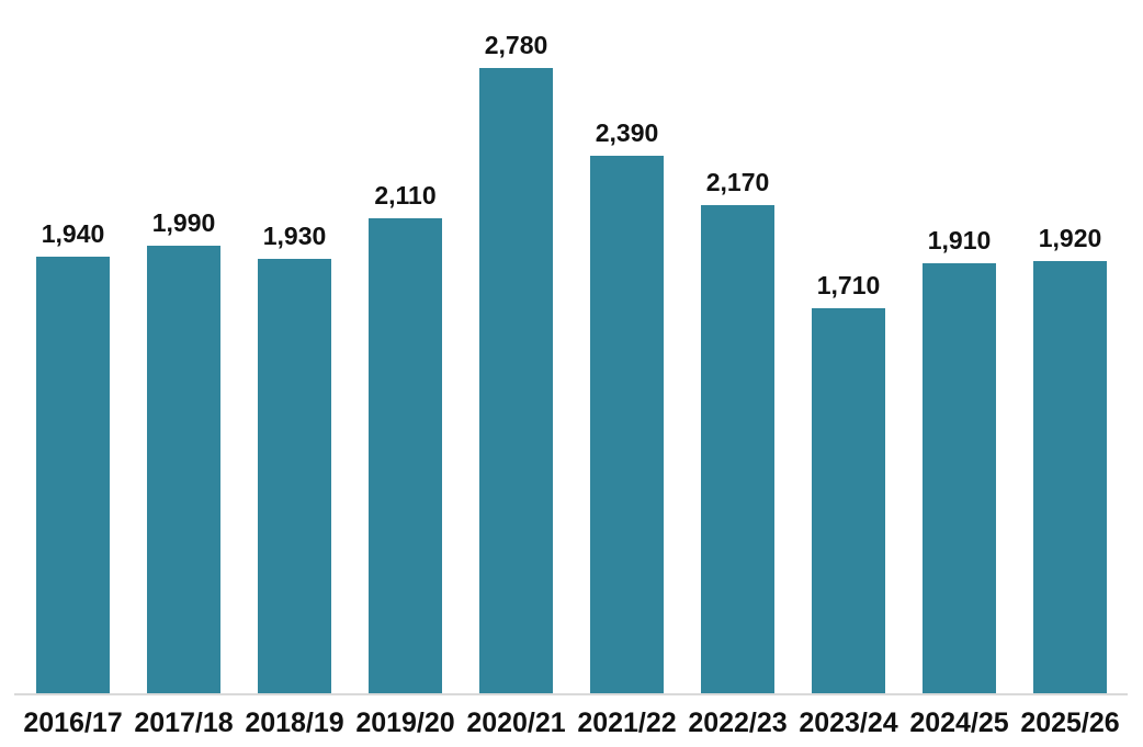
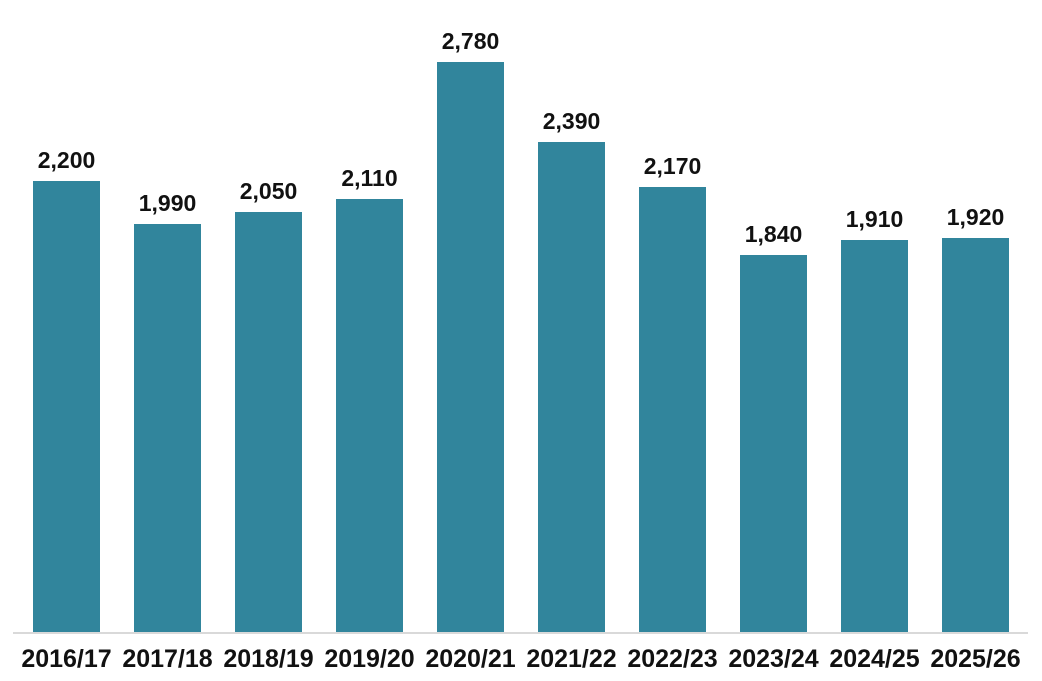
2016/17: 1,940 -> 2,200
2018/19: 1,930 -> 2,050
2023/24: 1,710 -> 1,840
